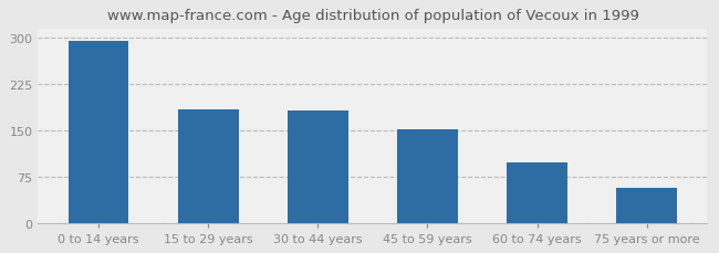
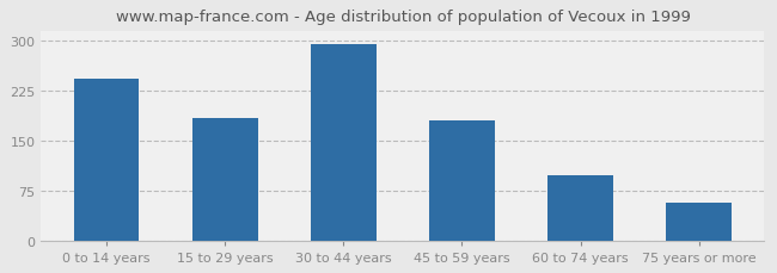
0 to 14 years: 294 -> 243
30 to 44 years: 182 -> 295
45 to 59 years: 152 -> 180
